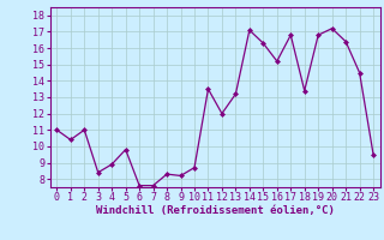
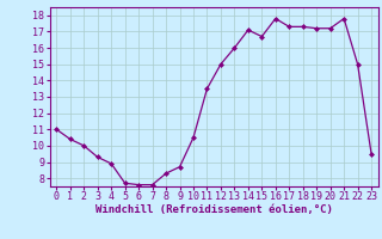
2: 11.0 -> 10.0
3: 8.4 -> 9.3
5: 9.8 -> 7.7
9: 8.2 -> 8.7
10: 8.7 -> 10.5
12: 12.0 -> 15.0
13: 13.2 -> 16.0
15: 16.3 -> 16.7
16: 15.2 -> 17.8
17: 16.8 -> 17.3
18: 13.4 -> 17.3
19: 16.8 -> 17.2
21: 16.4 -> 17.8
22: 14.5 -> 15.0
